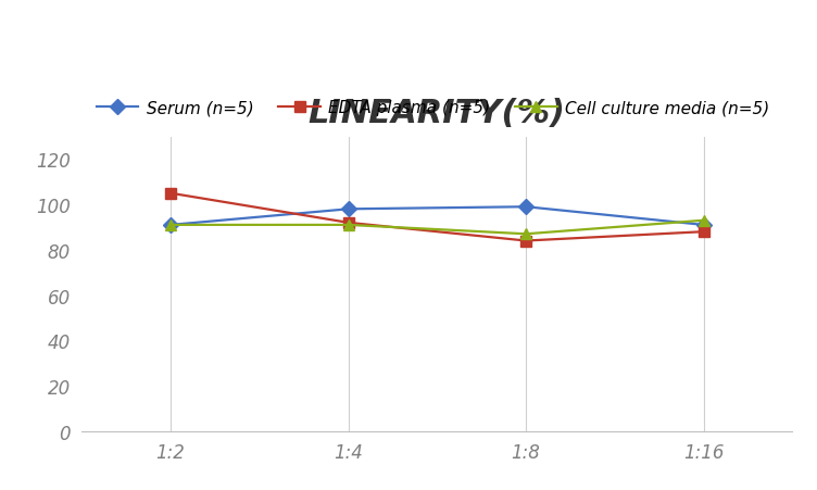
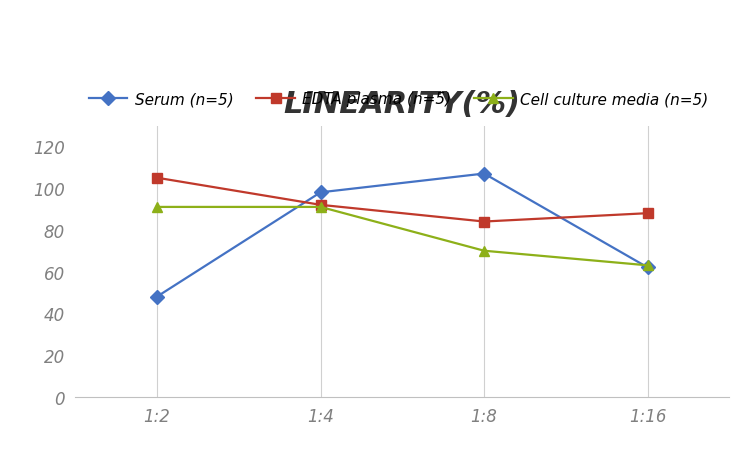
Serum (n=5)/1:2: 91 -> 48
Serum (n=5)/1:8: 99 -> 107
Cell culture media (n=5)/1:8: 87 -> 70
Serum (n=5)/1:16: 91 -> 62
Cell culture media (n=5)/1:16: 93 -> 63
